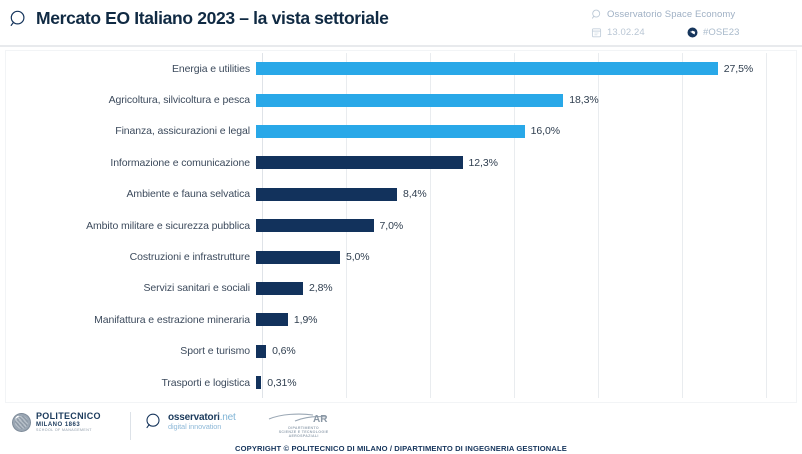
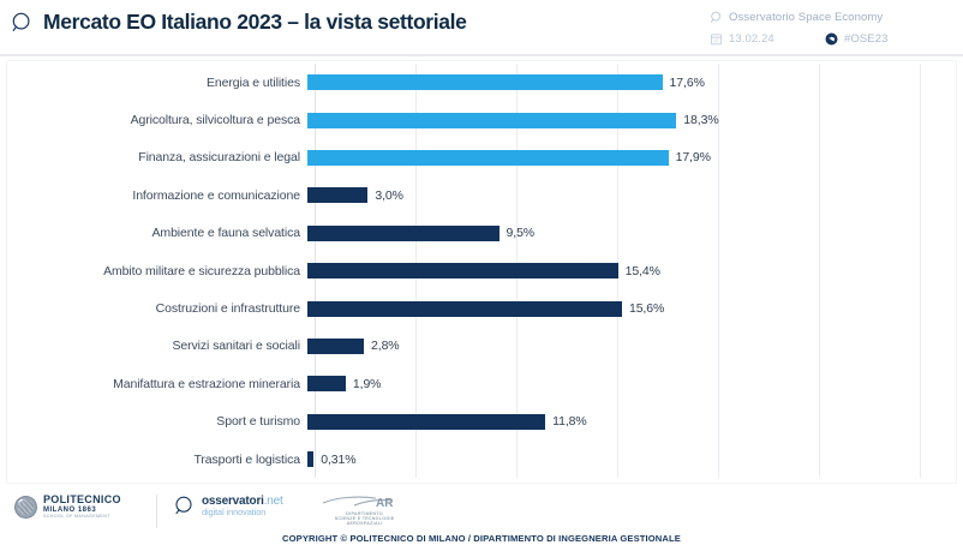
Energia e utilities: 27,5% -> 17,6%
Finanza, assicurazioni e legal: 16,0% -> 17,9%
Informazione e comunicazione: 12,3% -> 3,0%
Ambiente e fauna selvatica: 8,4% -> 9,5%
Ambito militare e sicurezza pubblica: 7,0% -> 15,4%
Costruzioni e infrastrutture: 5,0% -> 15,6%
Sport e turismo: 0,6% -> 11,8%
